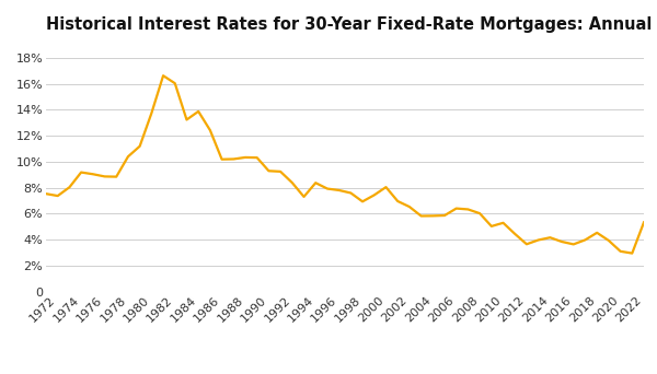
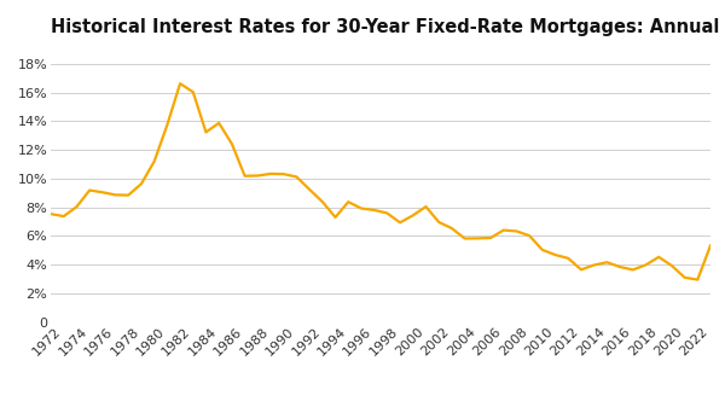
1978: 10.4% -> 9.6%
1990: 9.3% -> 10.1%
2010: 5.3% -> 4.7%
